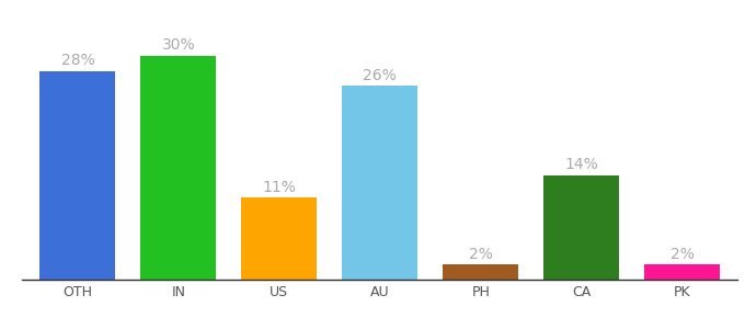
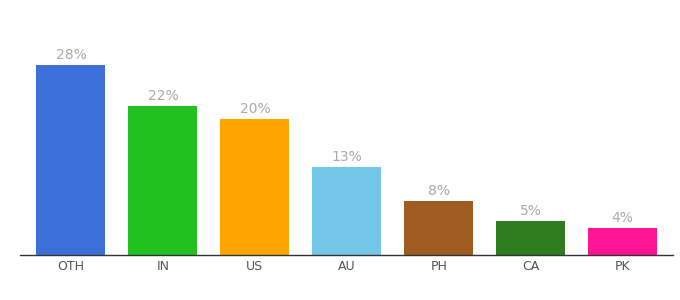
IN: 30% -> 22%
US: 11% -> 20%
AU: 26% -> 13%
PH: 2% -> 8%
CA: 14% -> 5%
PK: 2% -> 4%
